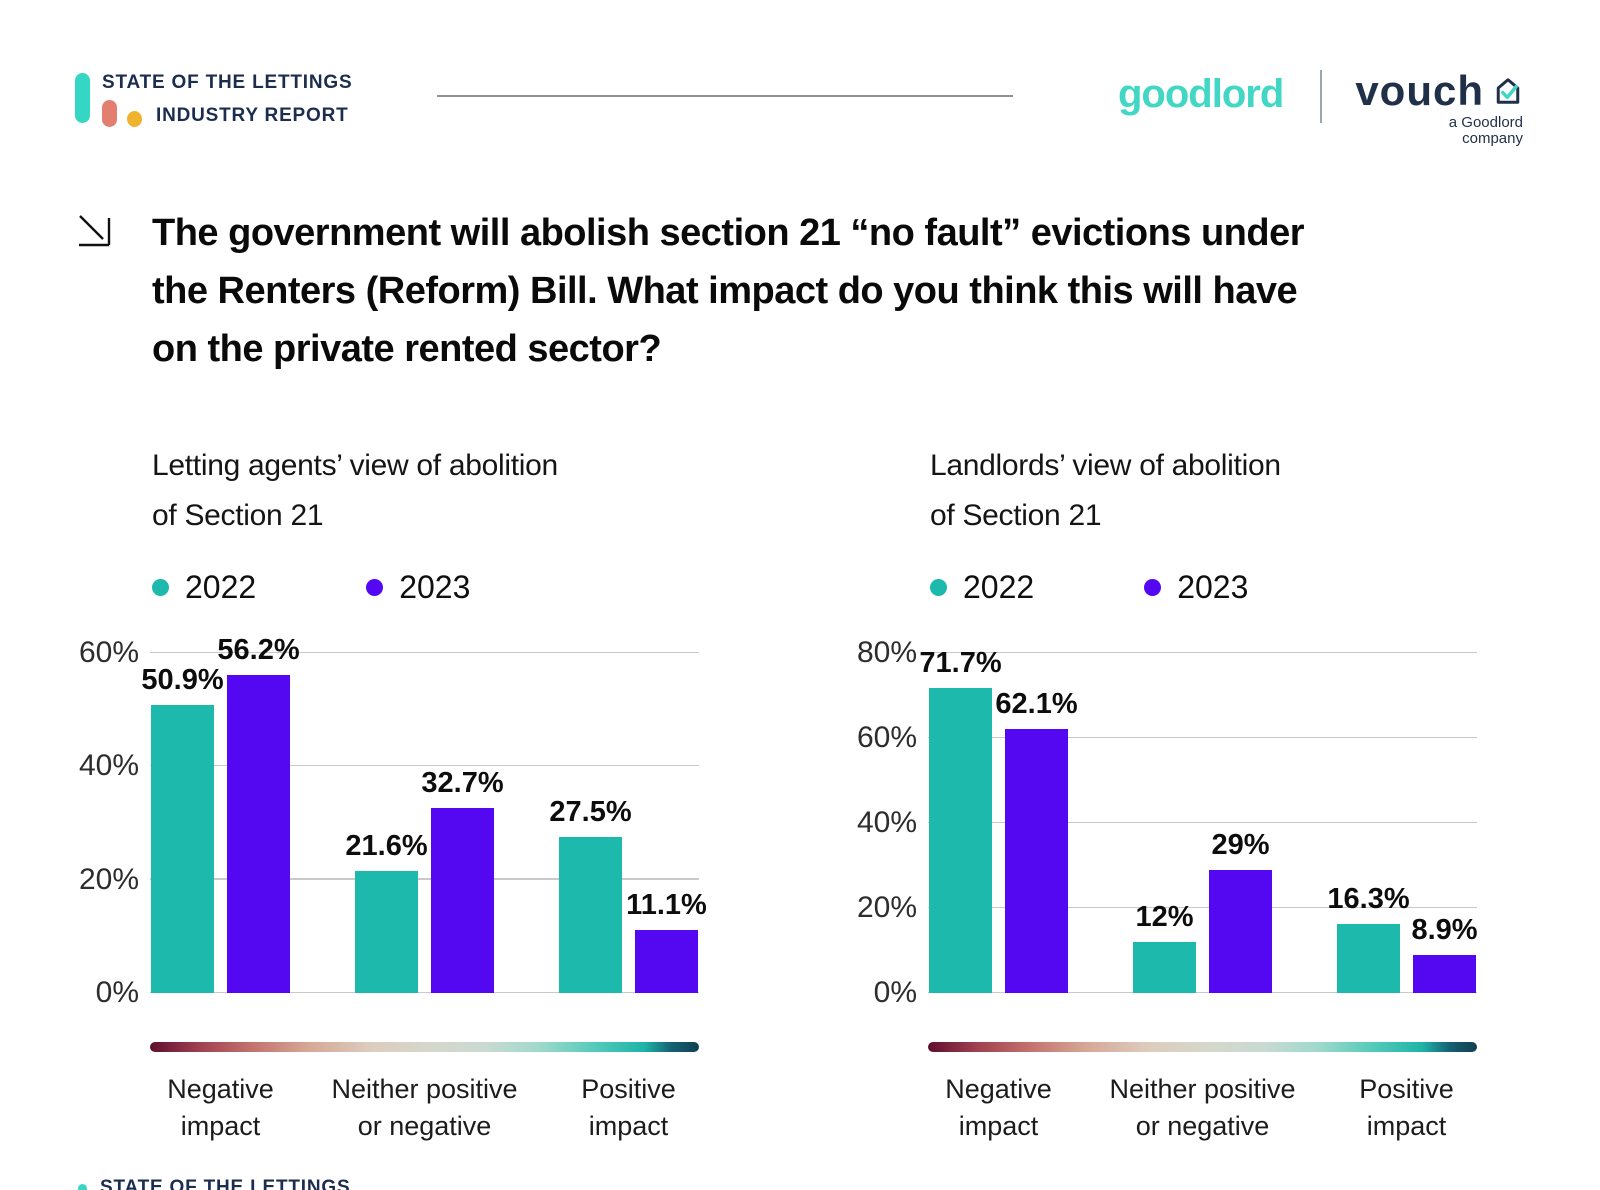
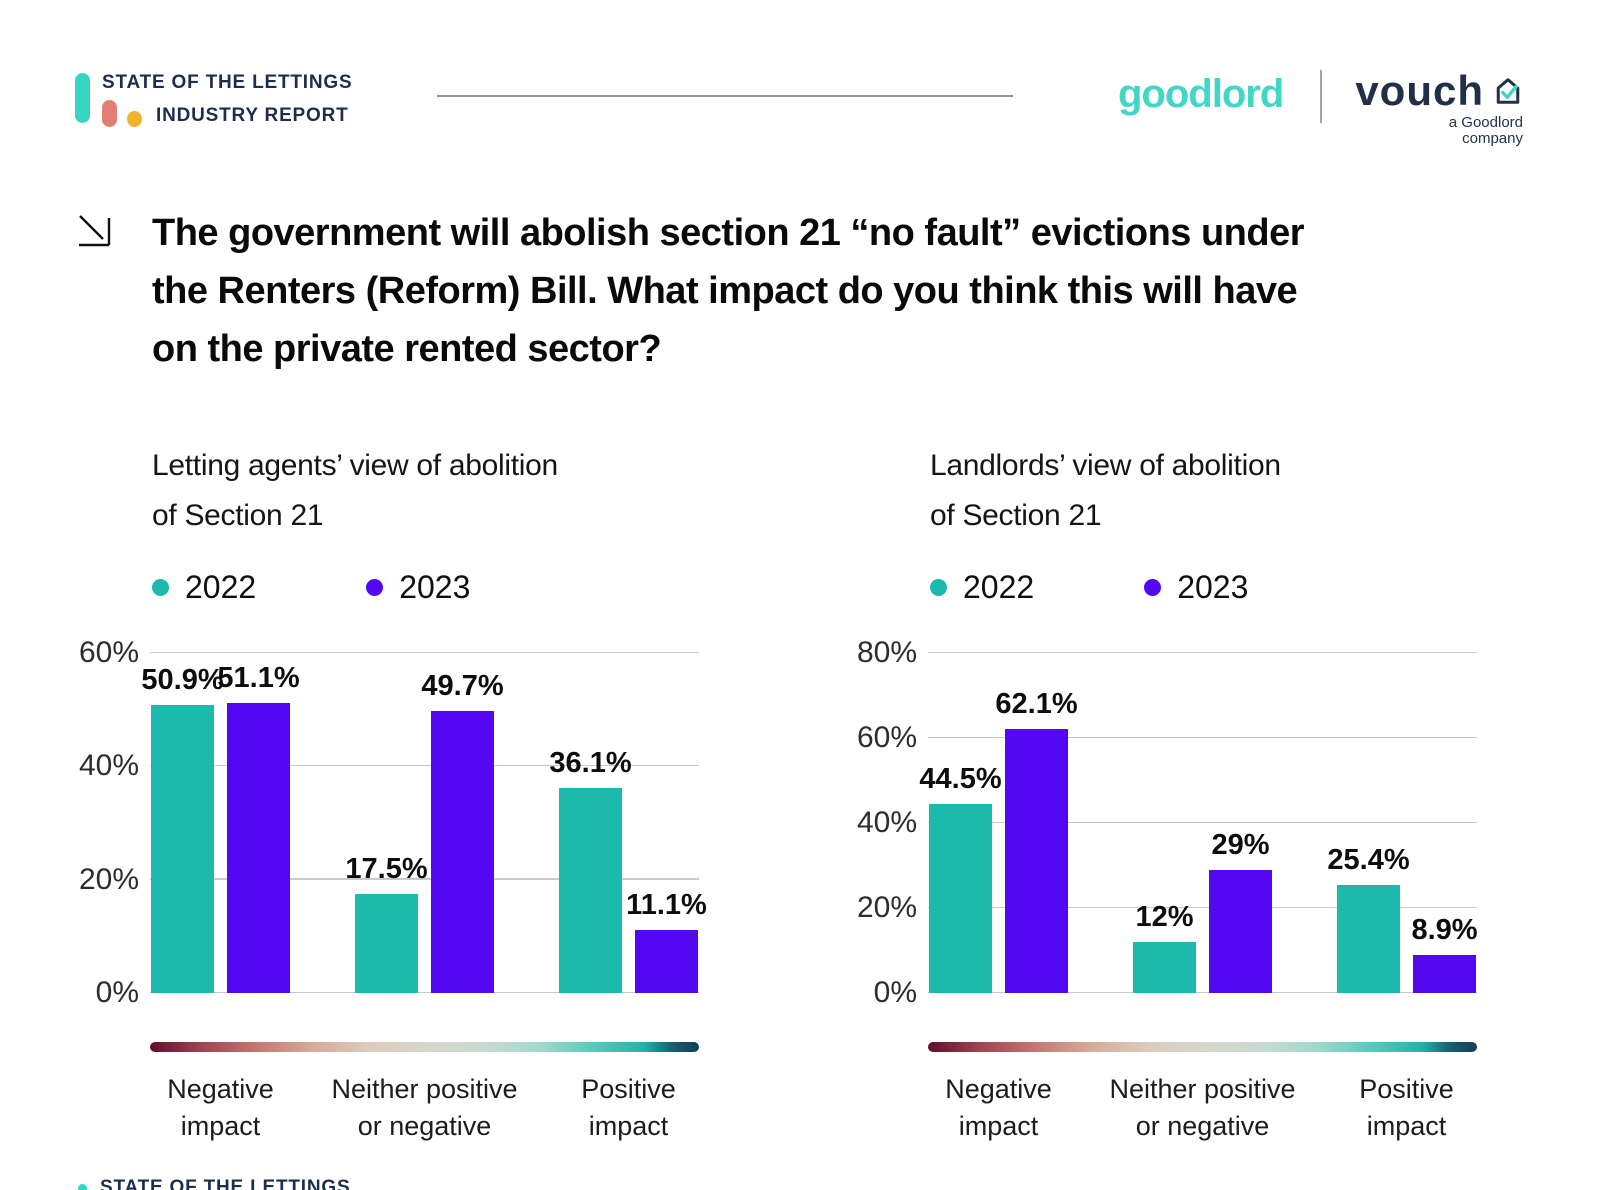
Letting agents’ view of abolition of Section 21/2023/Negative impact: 56.2% -> 51.1%
Letting agents’ view of abolition of Section 21/2022/Neither positive or negative: 21.6% -> 17.5%
Letting agents’ view of abolition of Section 21/2023/Neither positive or negative: 32.7% -> 49.7%
Letting agents’ view of abolition of Section 21/2022/Positive impact: 27.5% -> 36.1%
Landlords’ view of abolition of Section 21/2022/Negative impact: 71.7% -> 44.5%
Landlords’ view of abolition of Section 21/2022/Positive impact: 16.3% -> 25.4%
